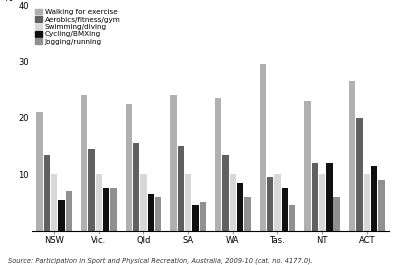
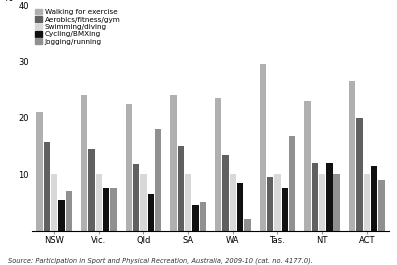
Aerobics/fitness/gym/NSW: 13.5 -> 15.8
Aerobics/fitness/gym/Qld: 15.5 -> 11.8
Jogging/running/Qld: 6.0 -> 18.0
Jogging/running/WA: 6.0 -> 2.0
Jogging/running/Tas.: 4.5 -> 16.8
Jogging/running/NT: 6.0 -> 10.0
